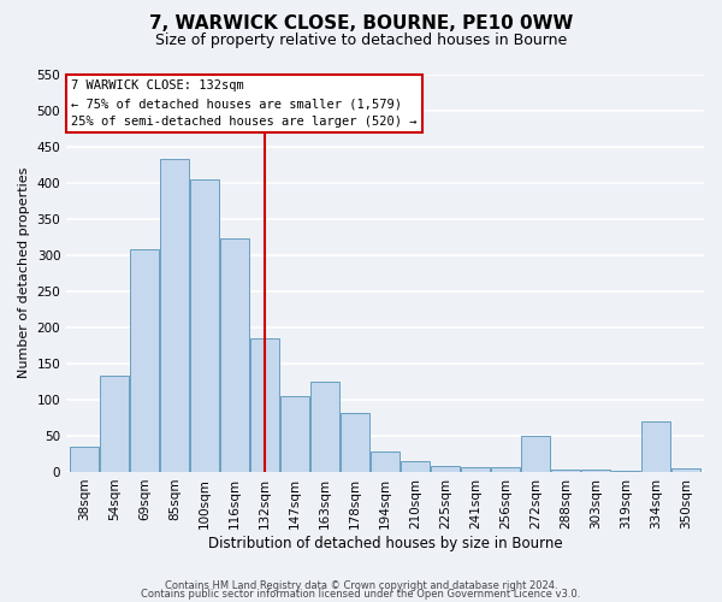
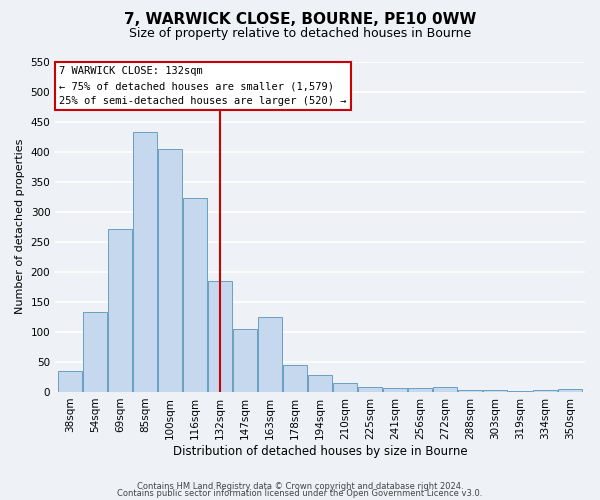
69sqm: 308 -> 272
178sqm: 82 -> 45
272sqm: 50 -> 8
334sqm: 70 -> 3
